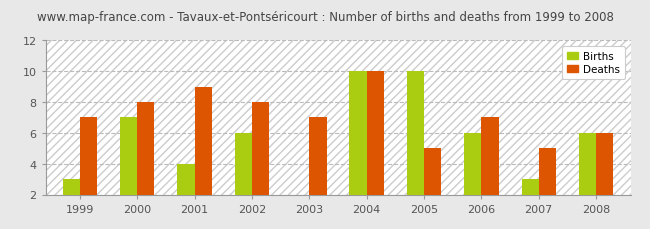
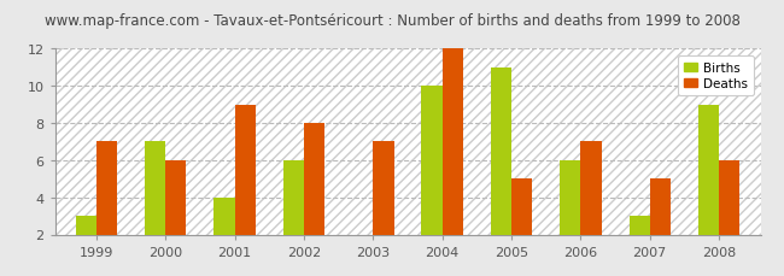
Deaths/2000: 8 -> 6
Deaths/2004: 10 -> 12
Births/2005: 10 -> 11
Births/2008: 6 -> 9
